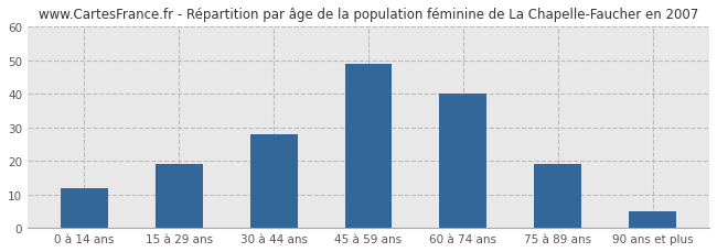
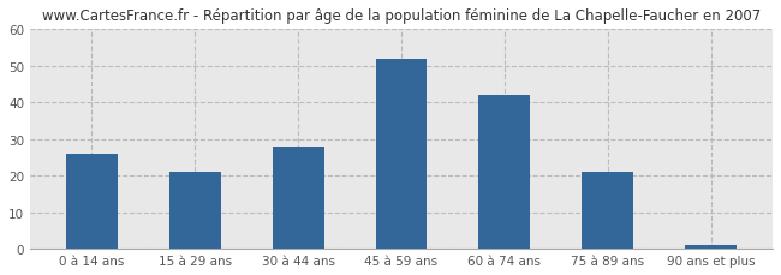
0 à 14 ans: 12 -> 26
15 à 29 ans: 19 -> 21
45 à 59 ans: 49 -> 52
60 à 74 ans: 40 -> 42
75 à 89 ans: 19 -> 21
90 ans et plus: 5 -> 1
